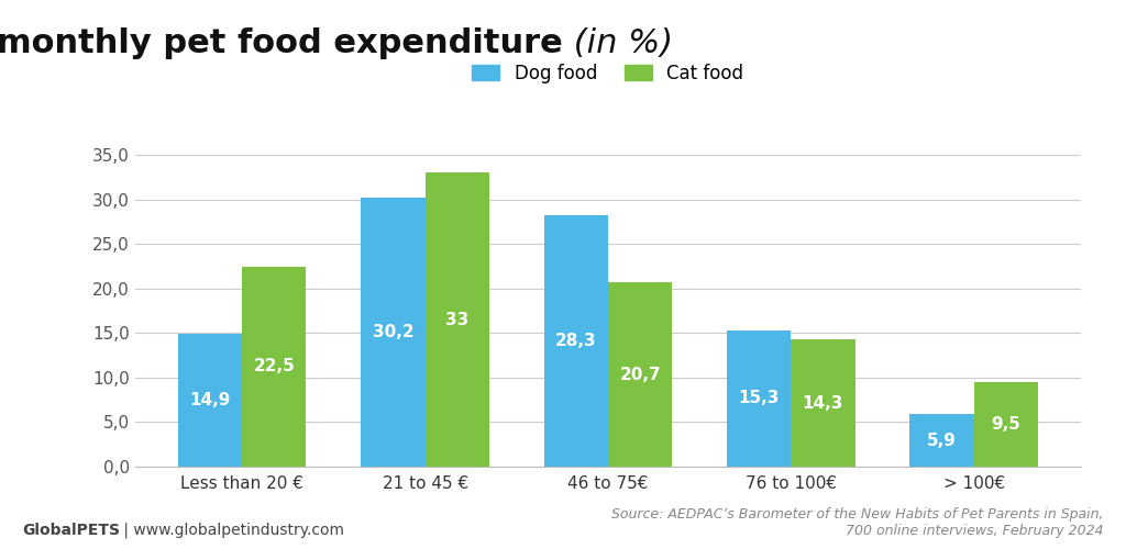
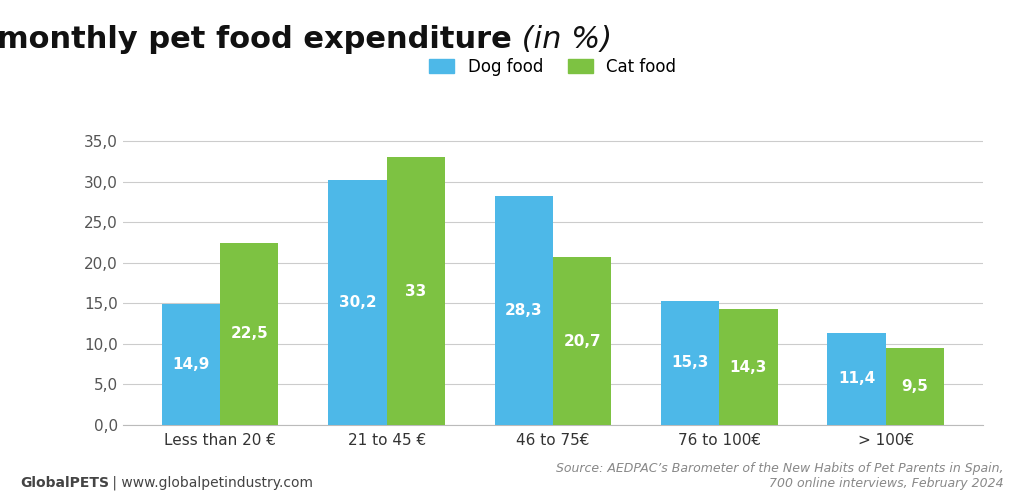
Dog food/> 100€: 5,9 -> 11,4
